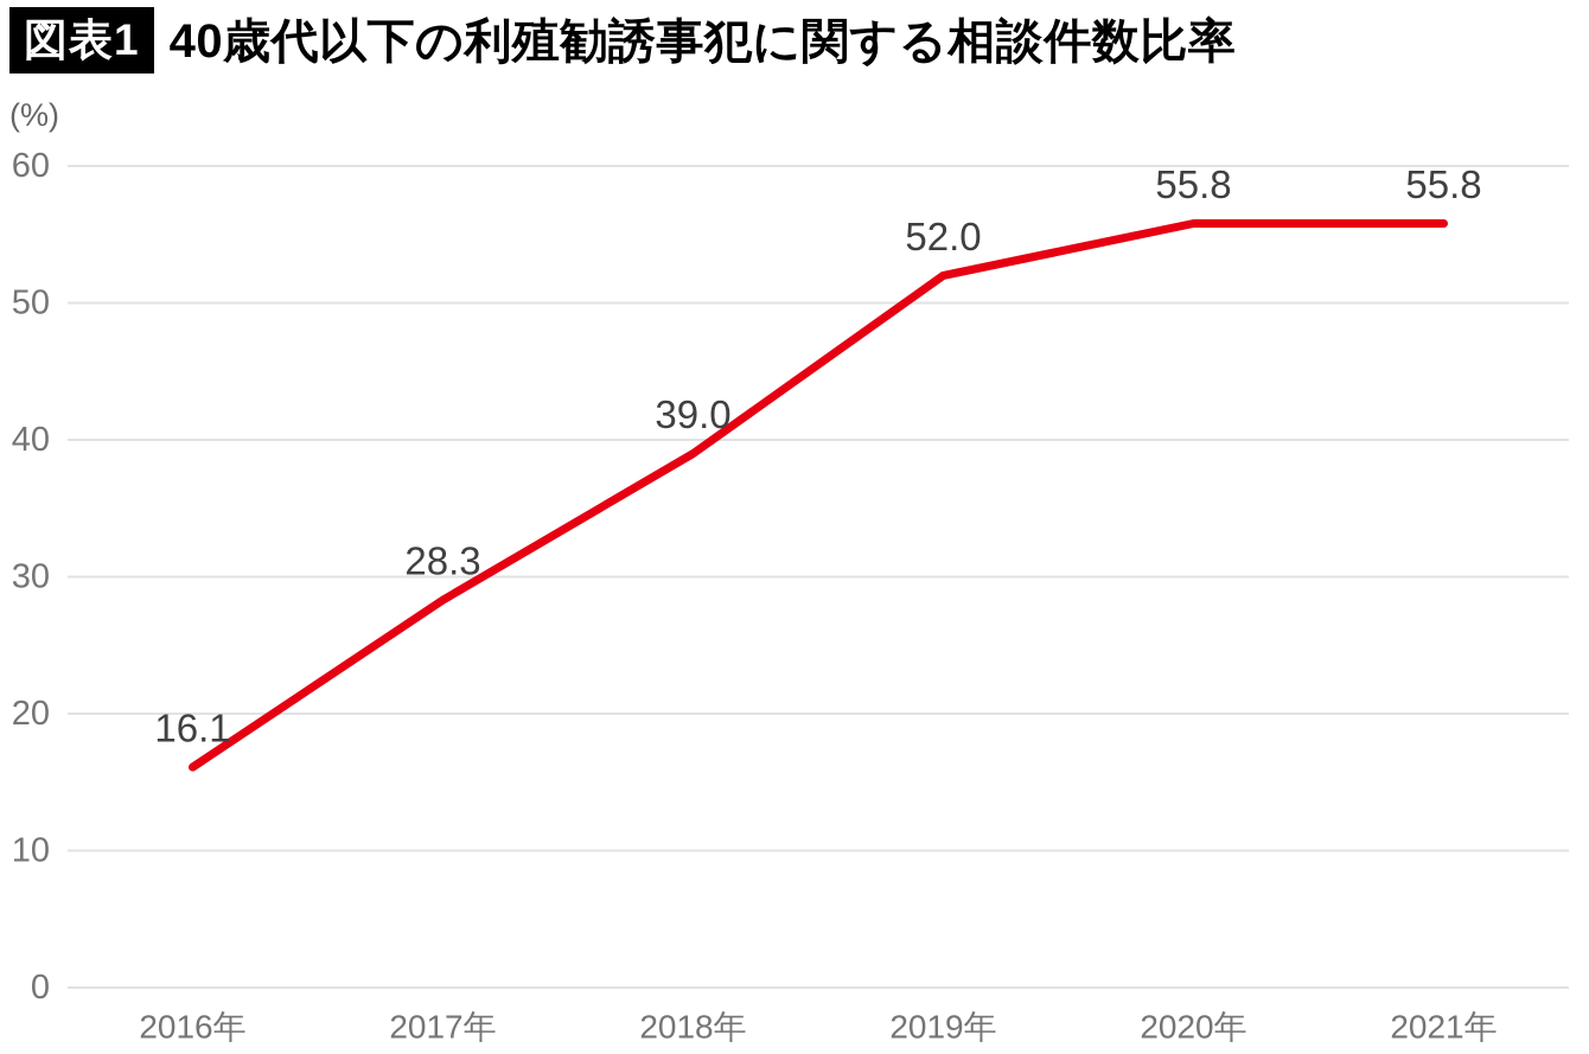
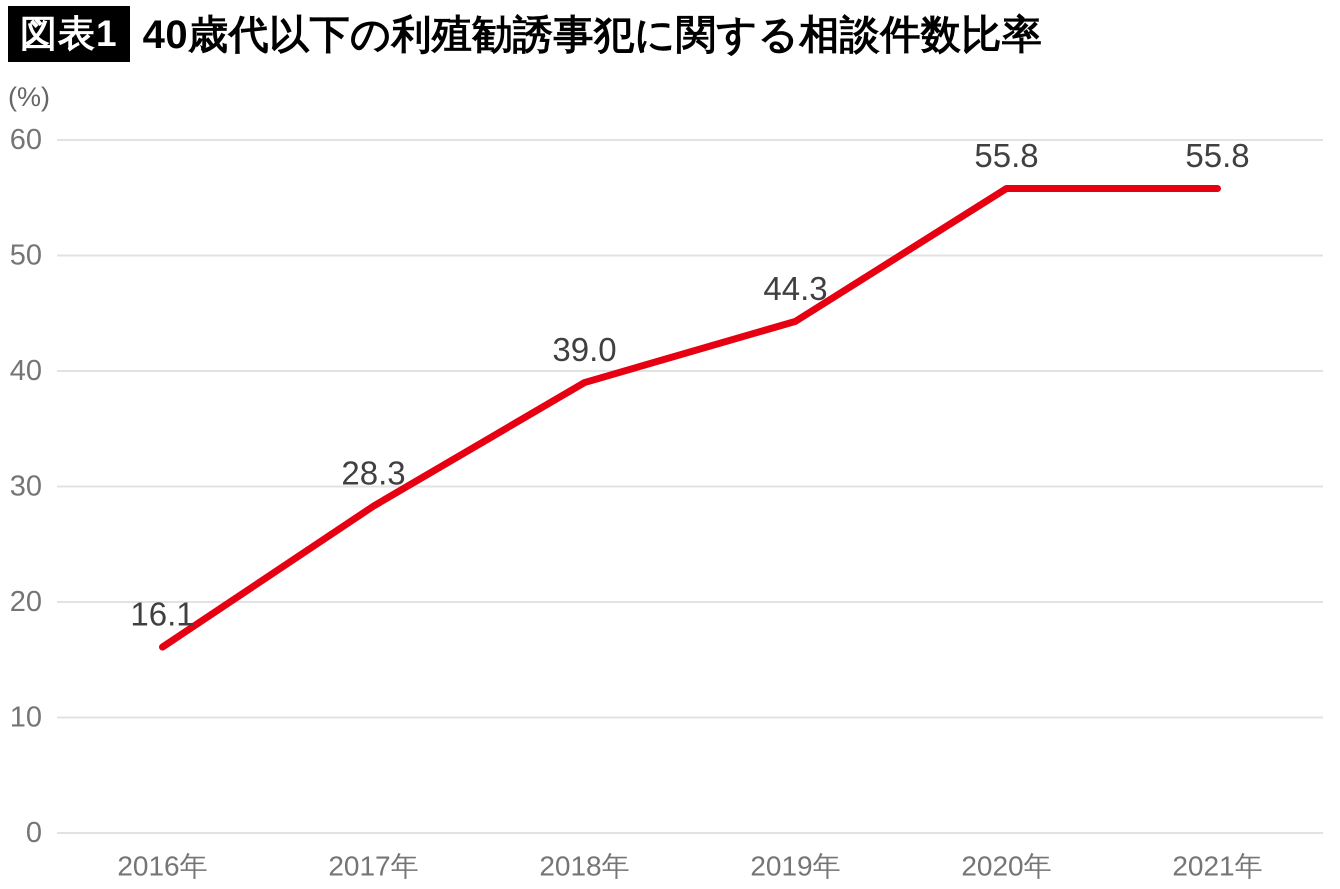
2019年: 52.0 -> 44.3
